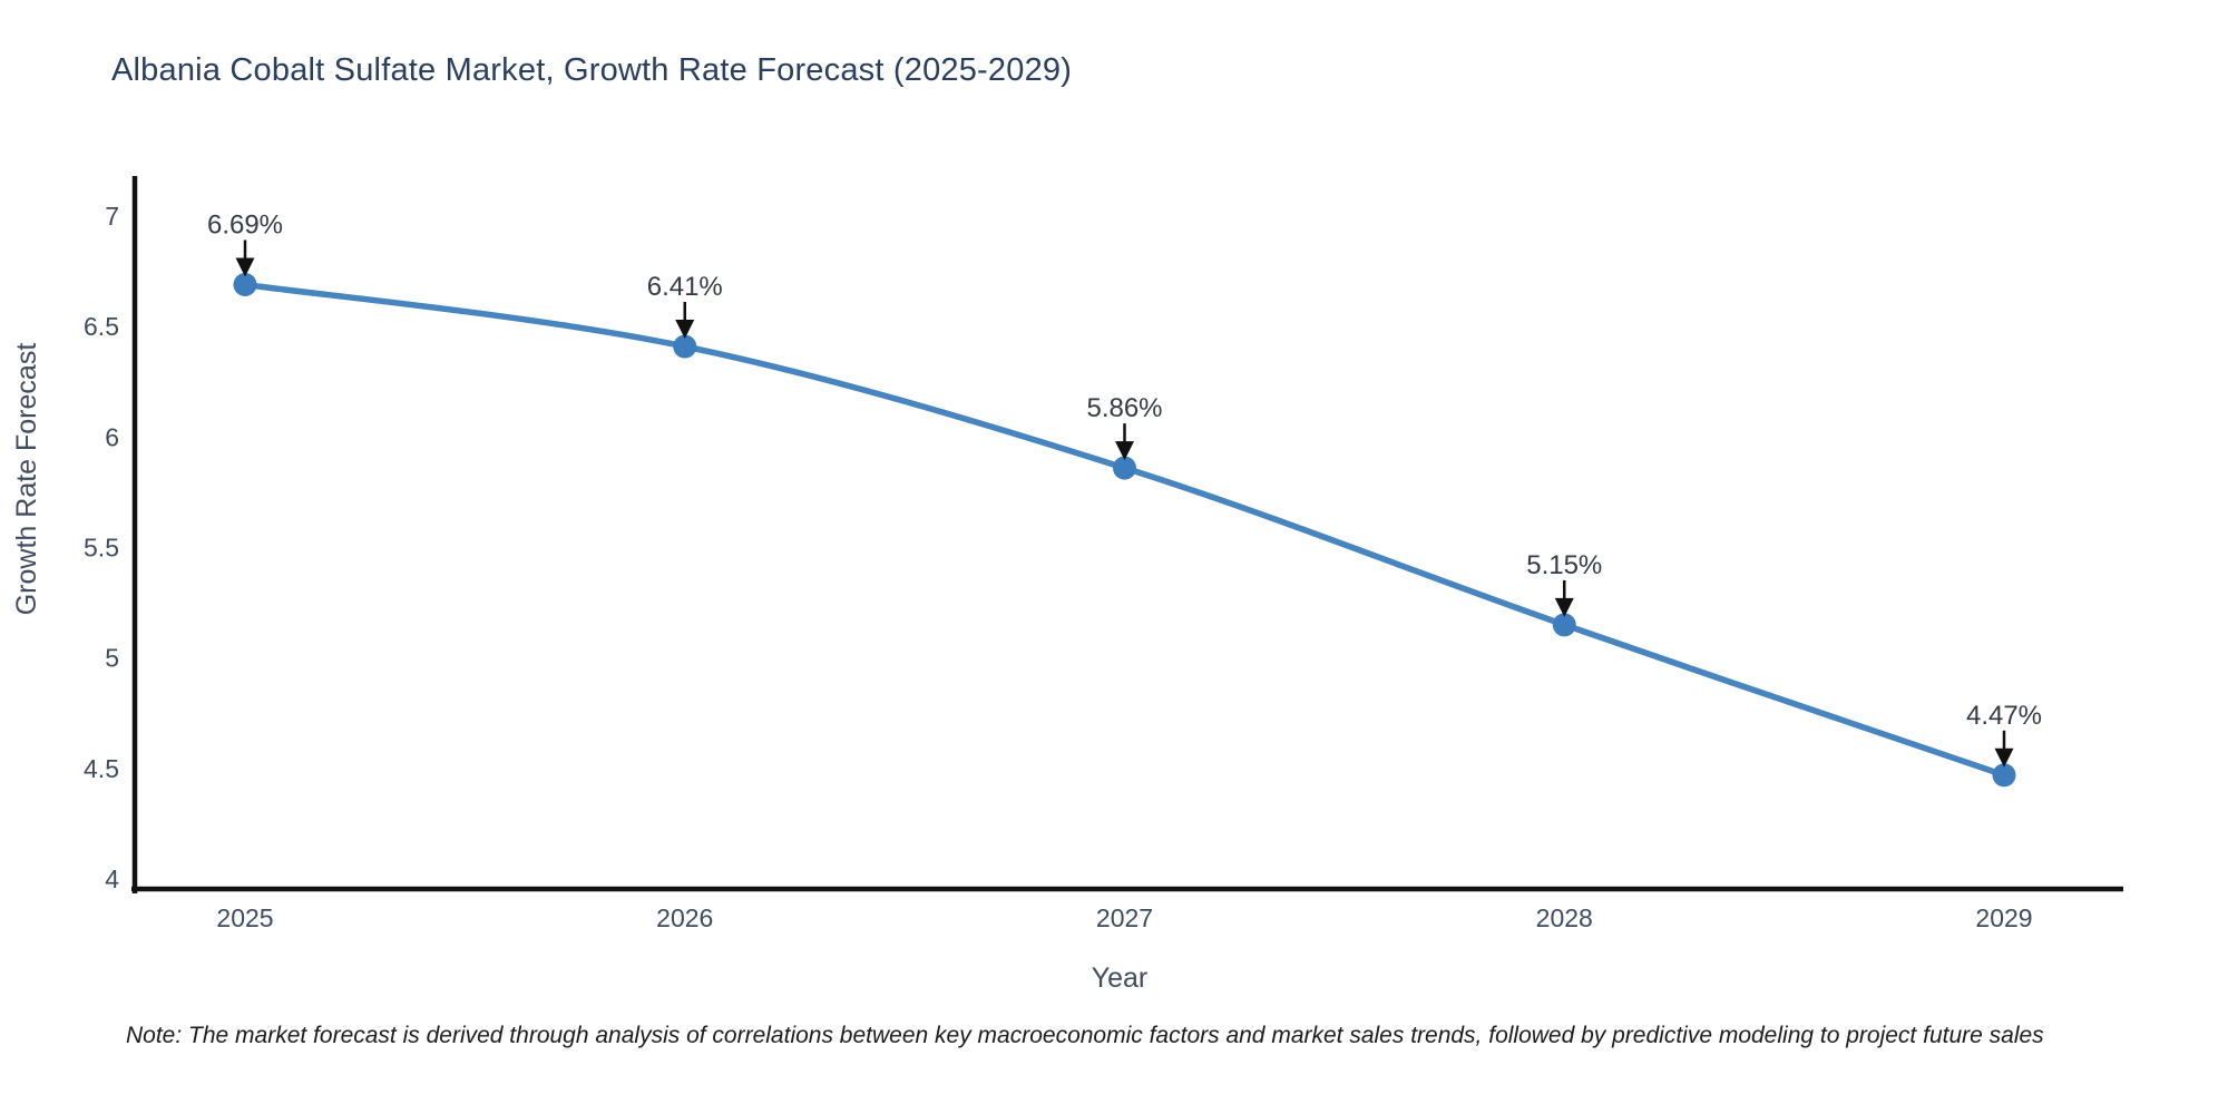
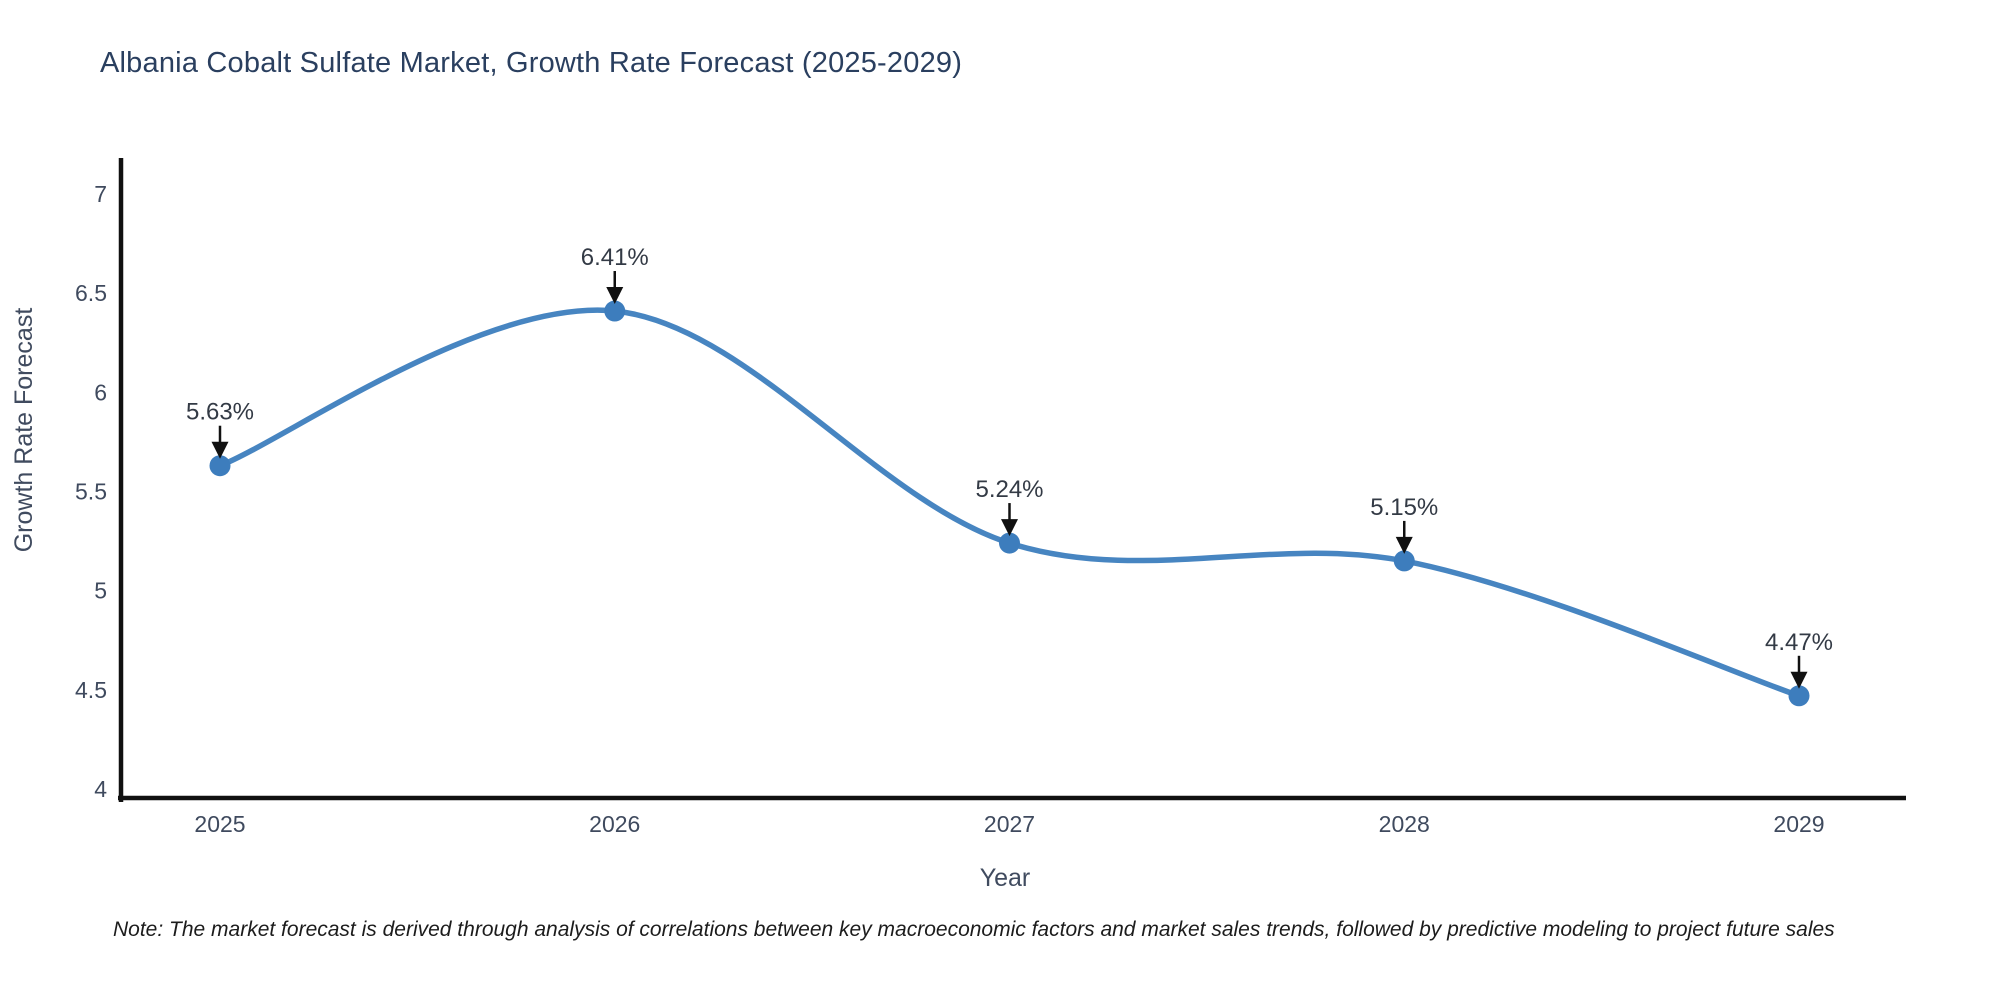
2025: 6.69% -> 5.63%
2027: 5.86% -> 5.24%
